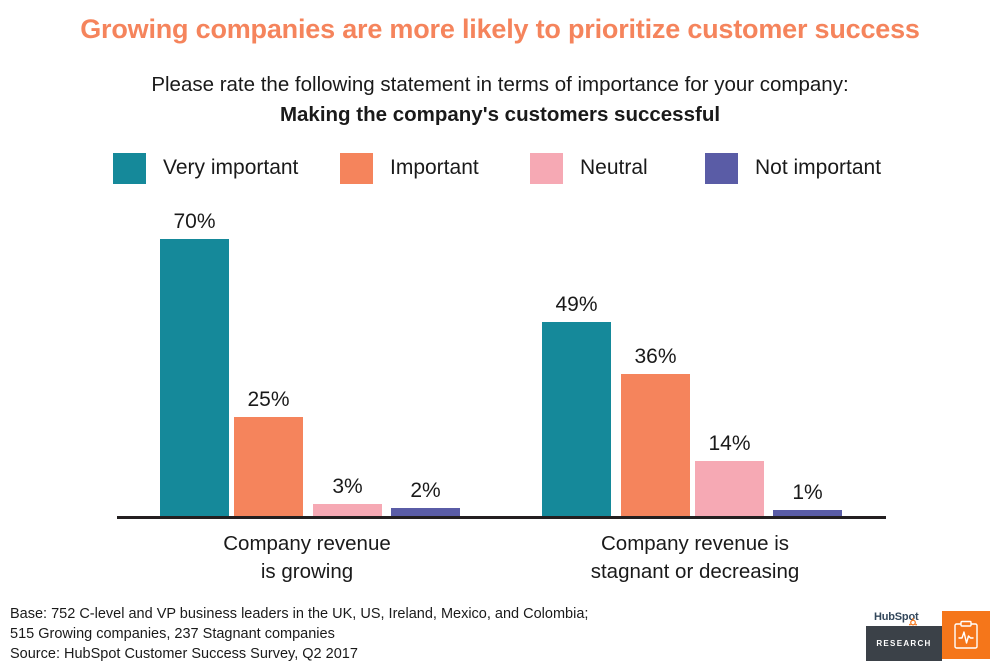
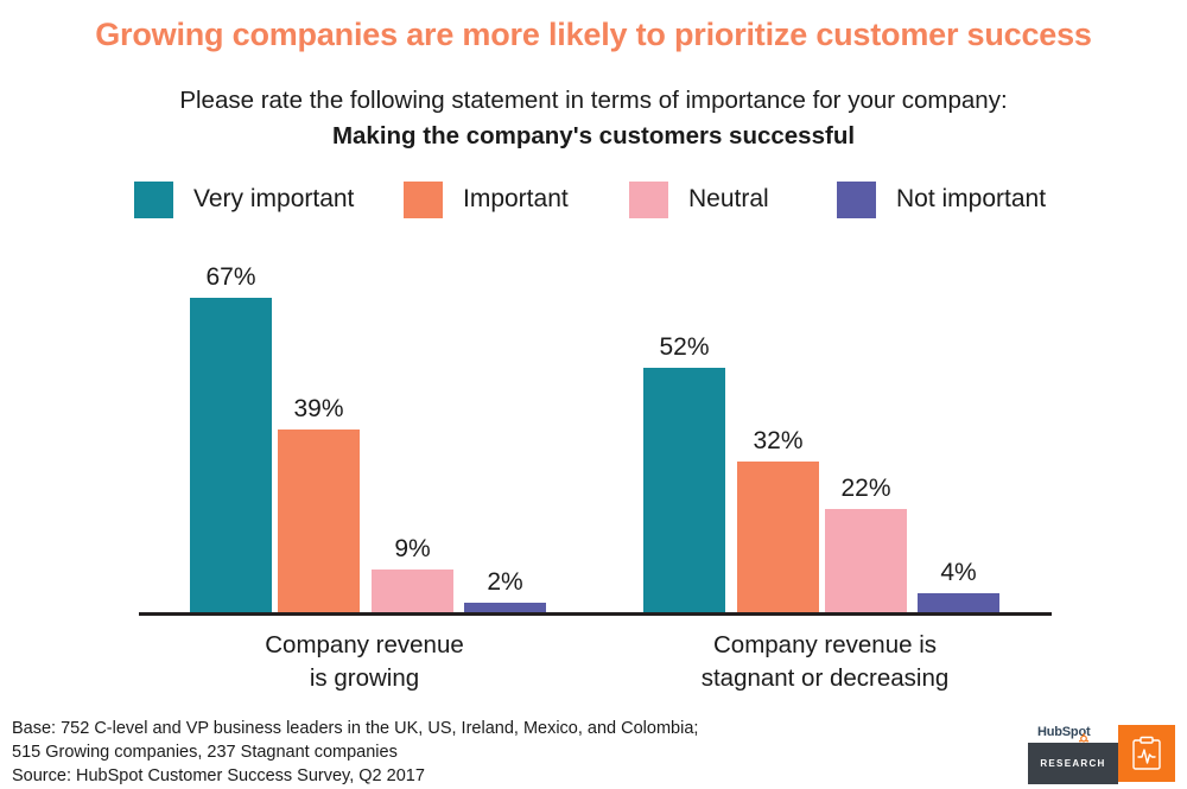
Very important/Company revenue is growing: 70% -> 67%
Important/Company revenue is growing: 25% -> 39%
Neutral/Company revenue is growing: 3% -> 9%
Very important/Company revenue is stagnant or decreasing: 49% -> 52%
Important/Company revenue is stagnant or decreasing: 36% -> 32%
Neutral/Company revenue is stagnant or decreasing: 14% -> 22%
Not important/Company revenue is stagnant or decreasing: 1% -> 4%
